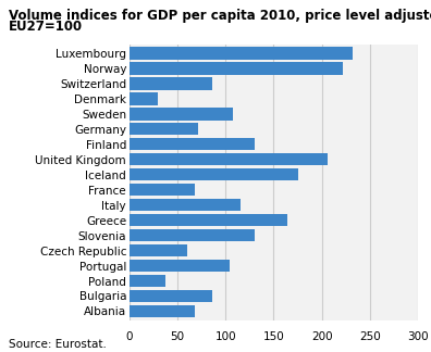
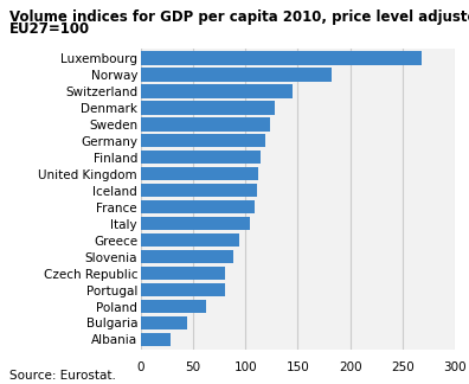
Luxembourg: 232 -> 268
Norway: 222 -> 182
Switzerland: 86 -> 145
Denmark: 30 -> 128
Sweden: 108 -> 124
Germany: 72 -> 119
Finland: 130 -> 114
United Kingdom: 206 -> 112
Iceland: 176 -> 111
France: 68 -> 109
Italy: 116 -> 104
Greece: 164 -> 94
Slovenia: 130 -> 88
Czech Republic: 60 -> 81
Portugal: 104 -> 80
Poland: 38 -> 62
Bulgaria: 86 -> 44
Albania: 68 -> 28
